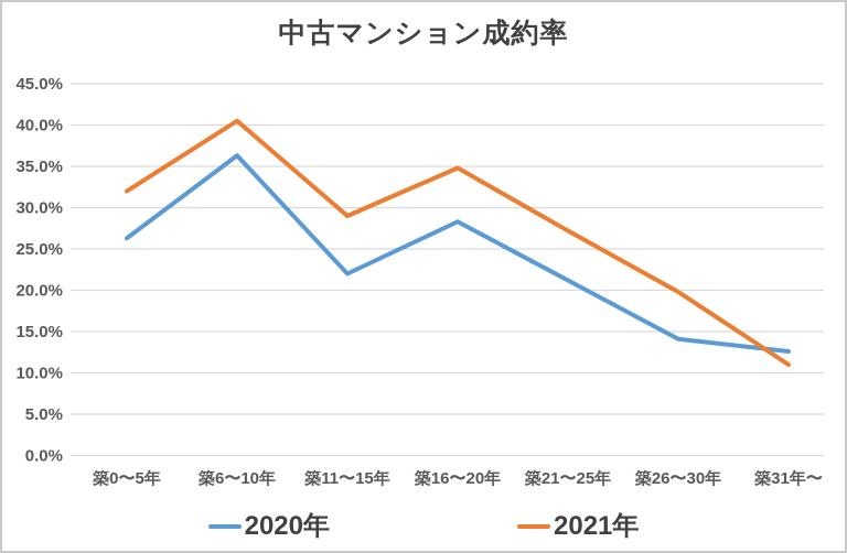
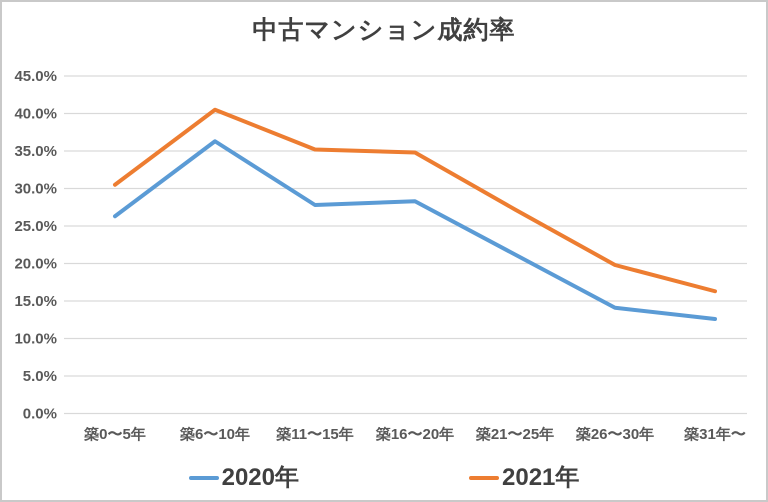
2021年/築0〜5年: 32% -> 30%
2020年/築11〜15年: 22% -> 28%
2021年/築11〜15年: 29% -> 35%
2021年/築31年〜: 11% -> 16%
